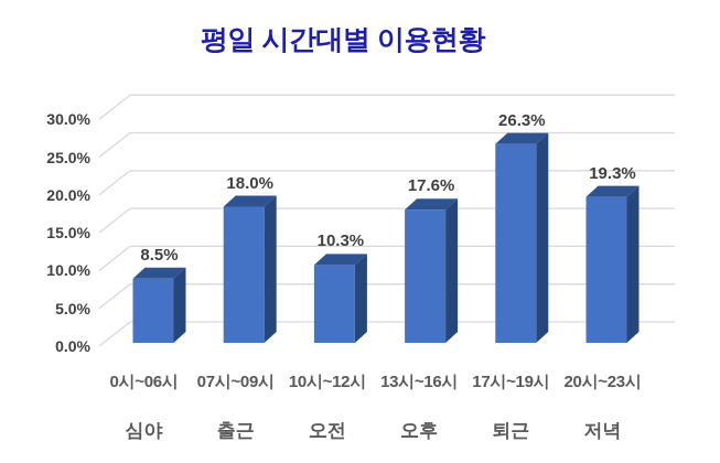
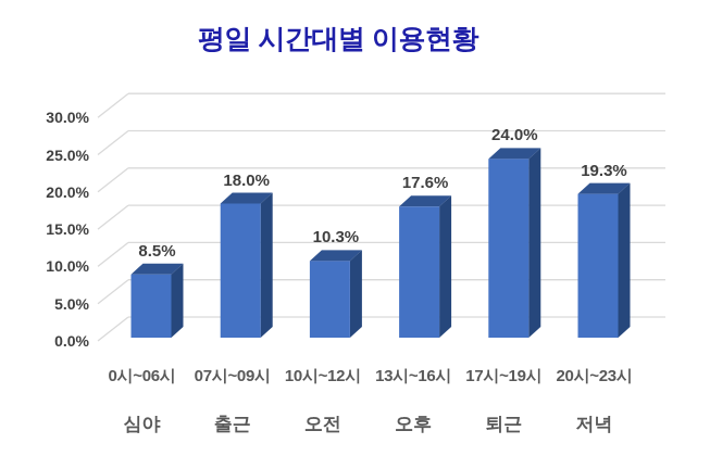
17시~19시: 26.3% -> 24.0%
